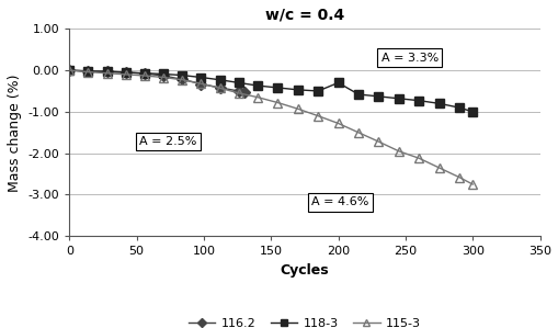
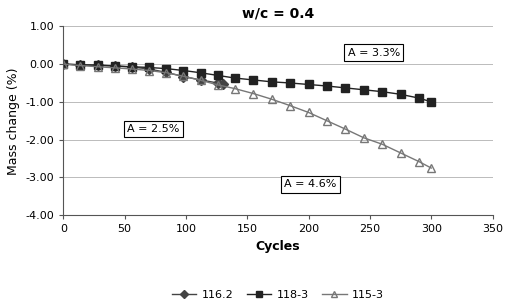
118-3/200: -0.30 -> -0.54
